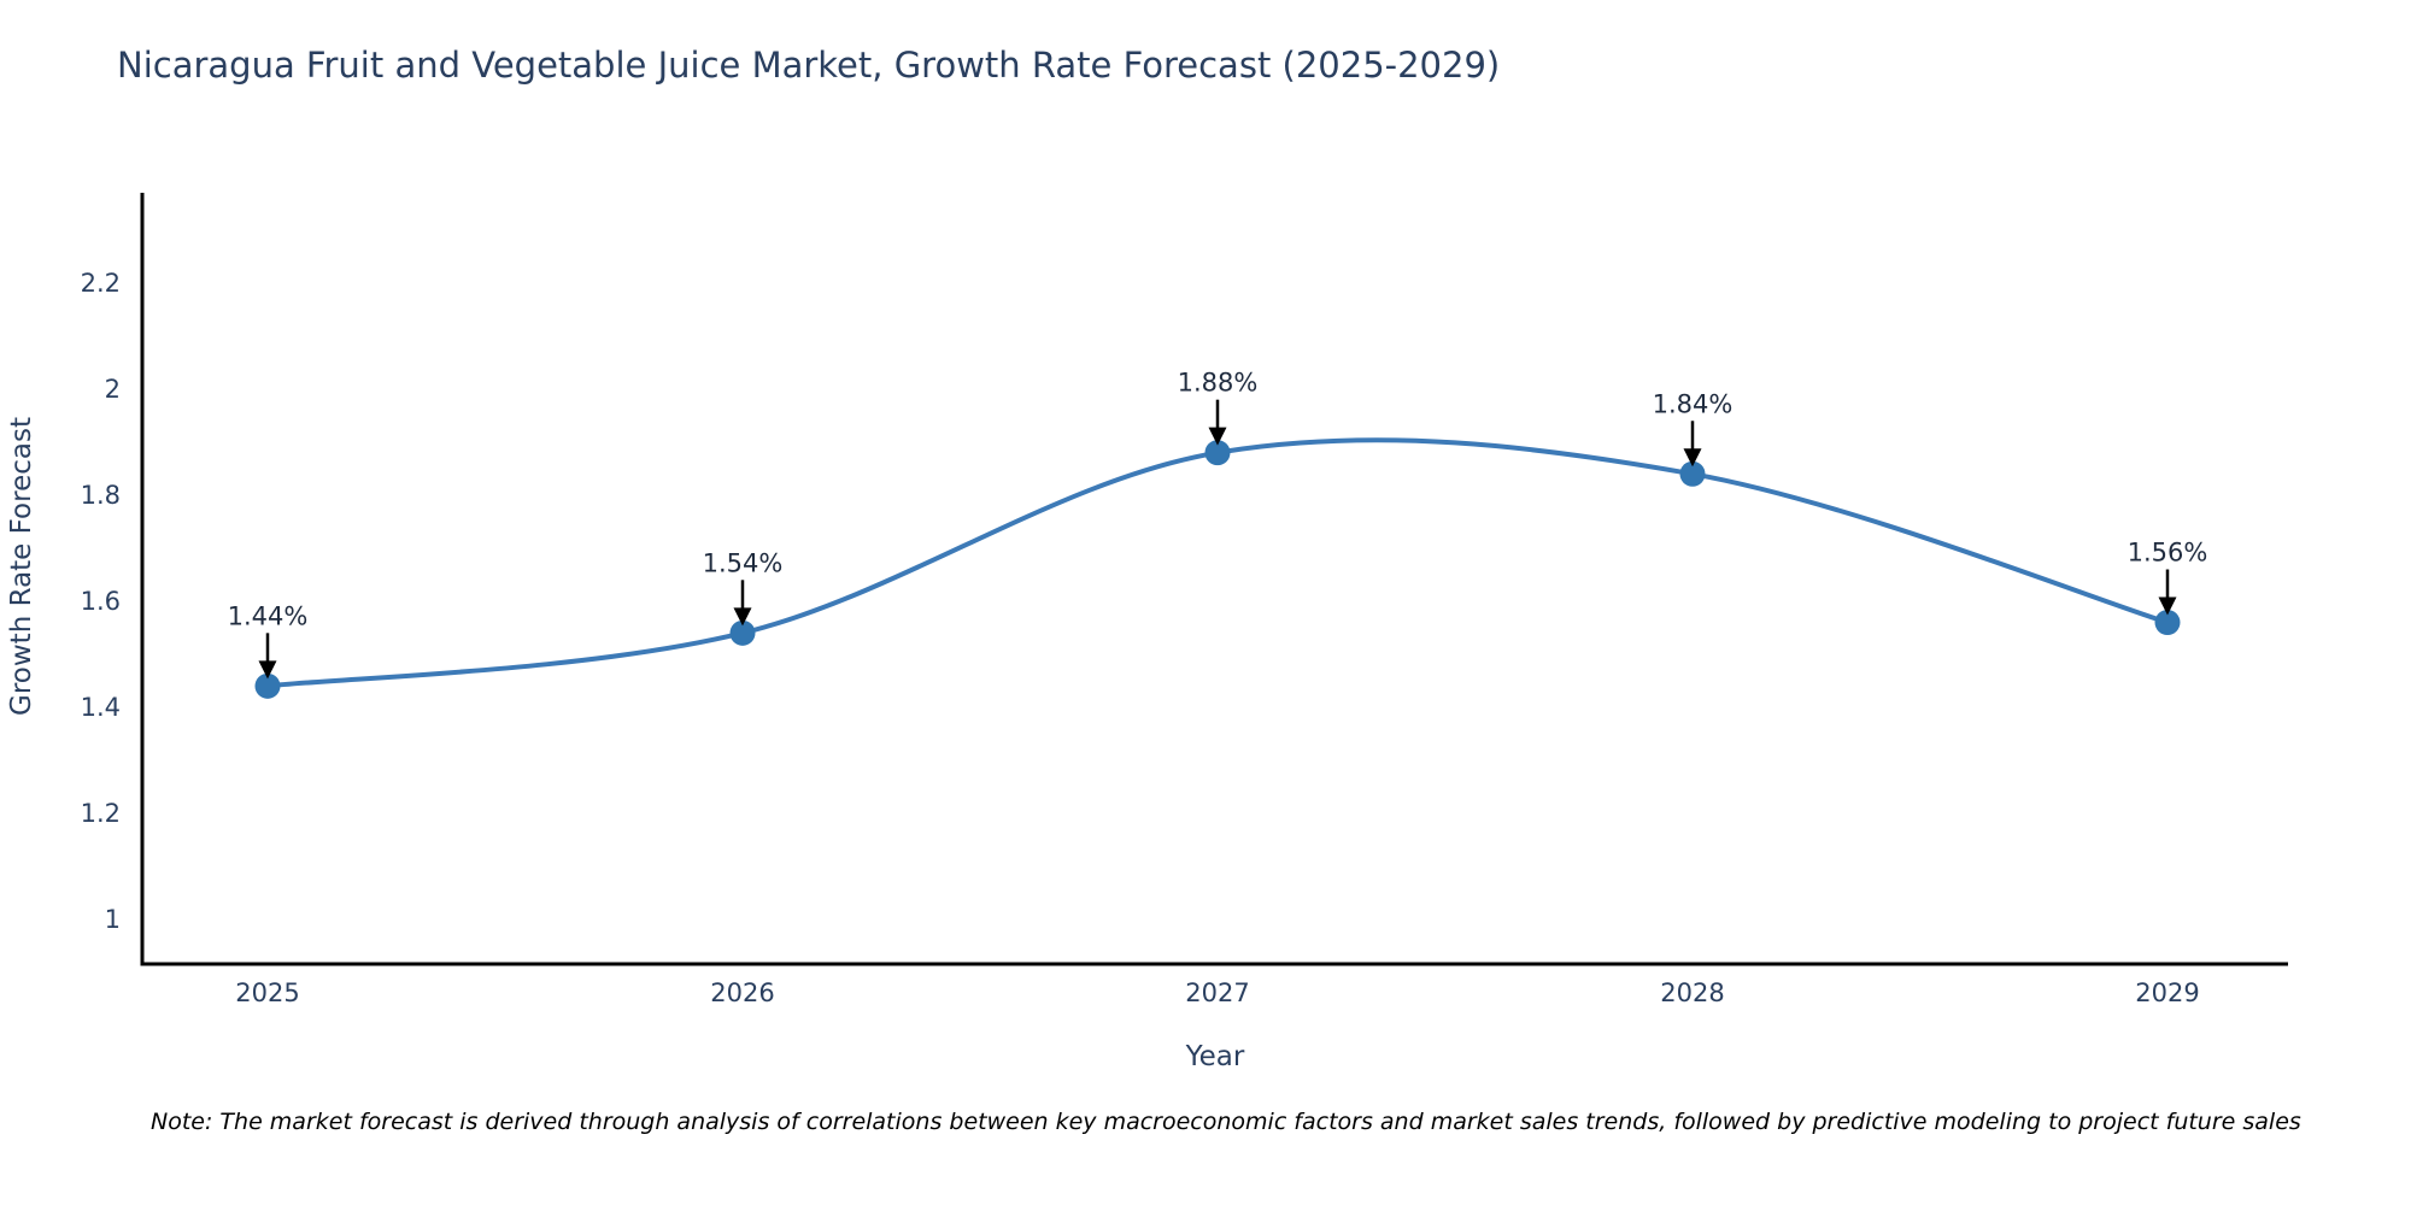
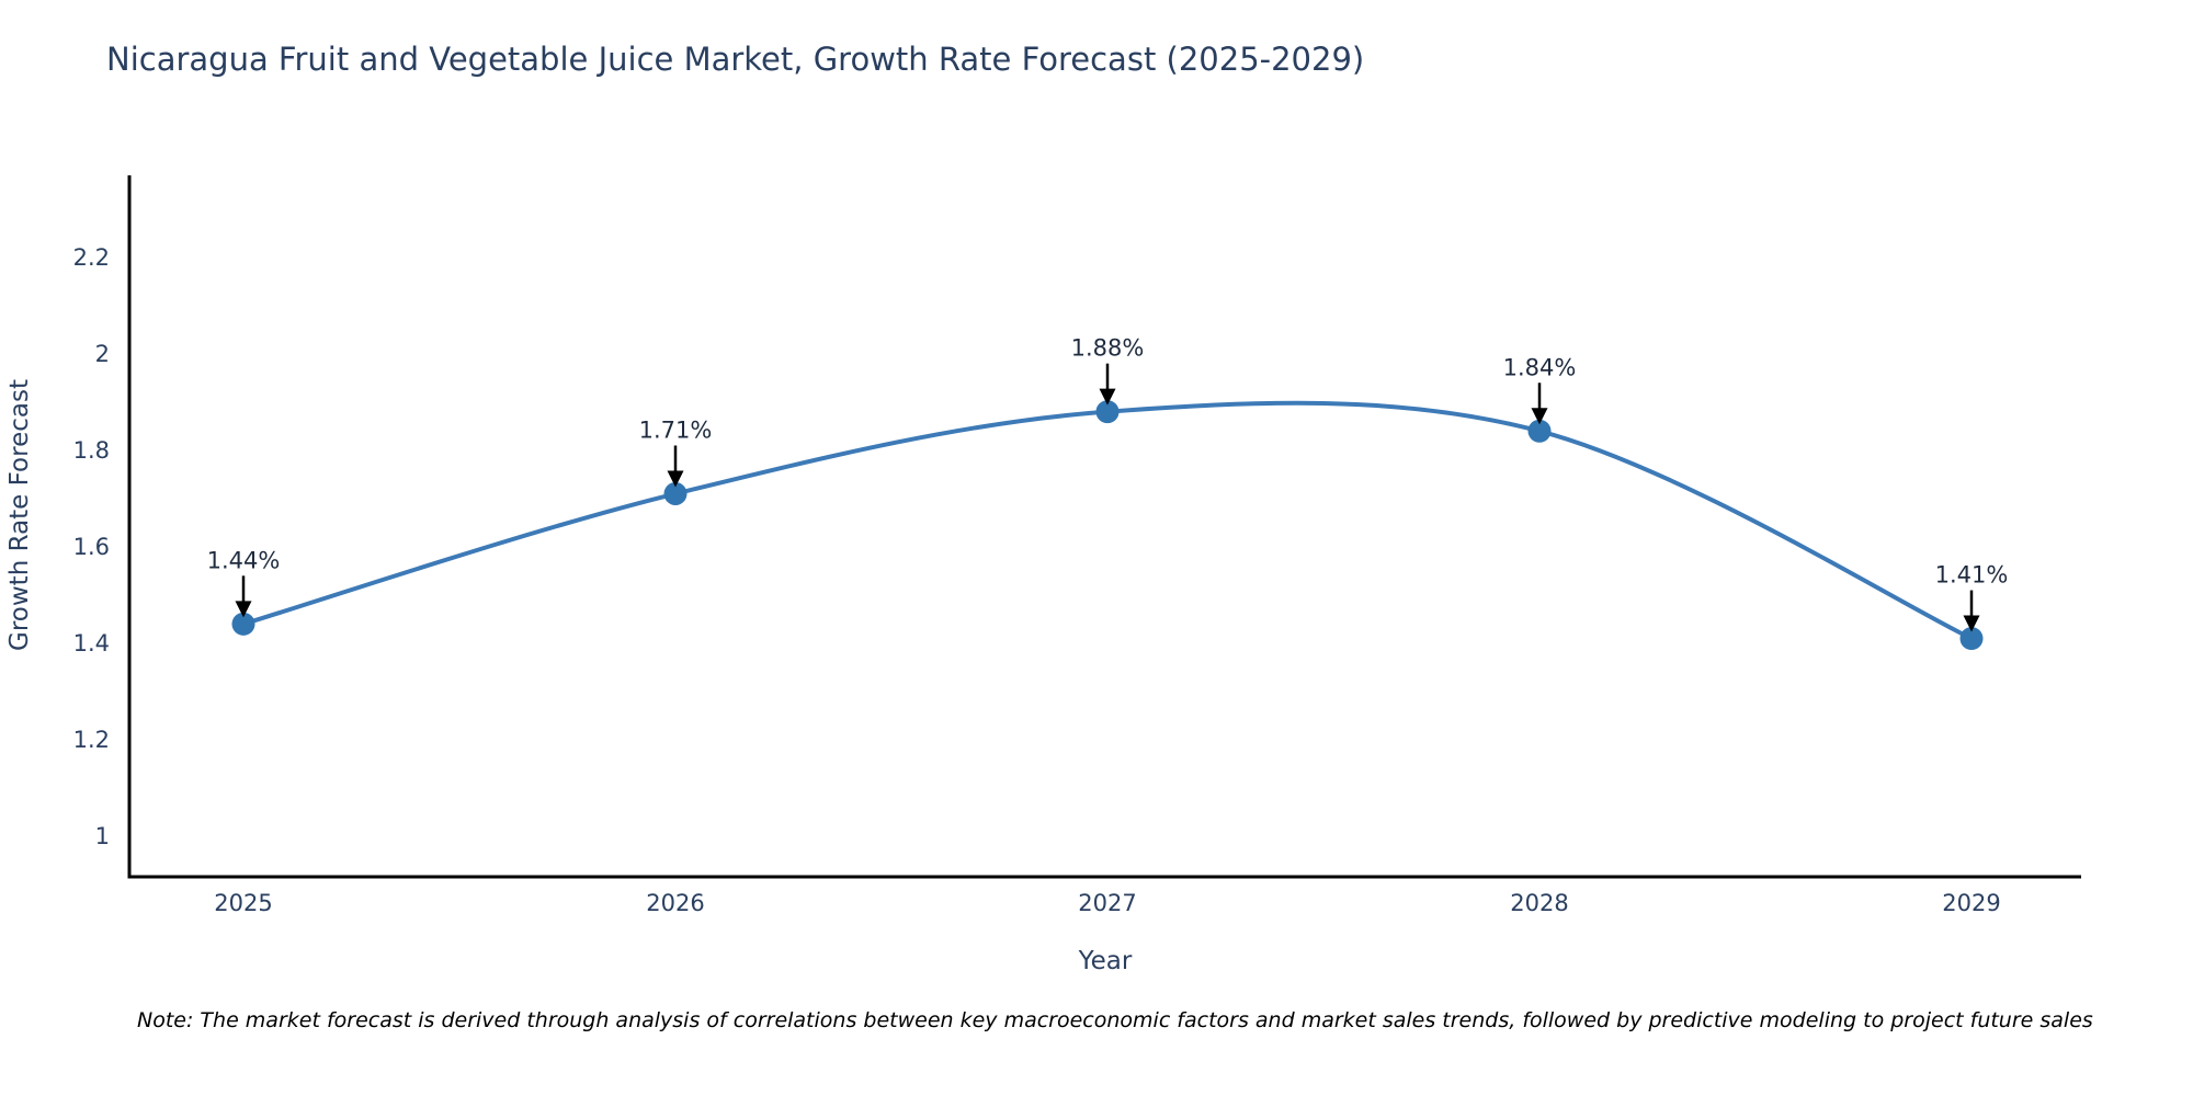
2026: 1.54% -> 1.71%
2029: 1.56% -> 1.41%
